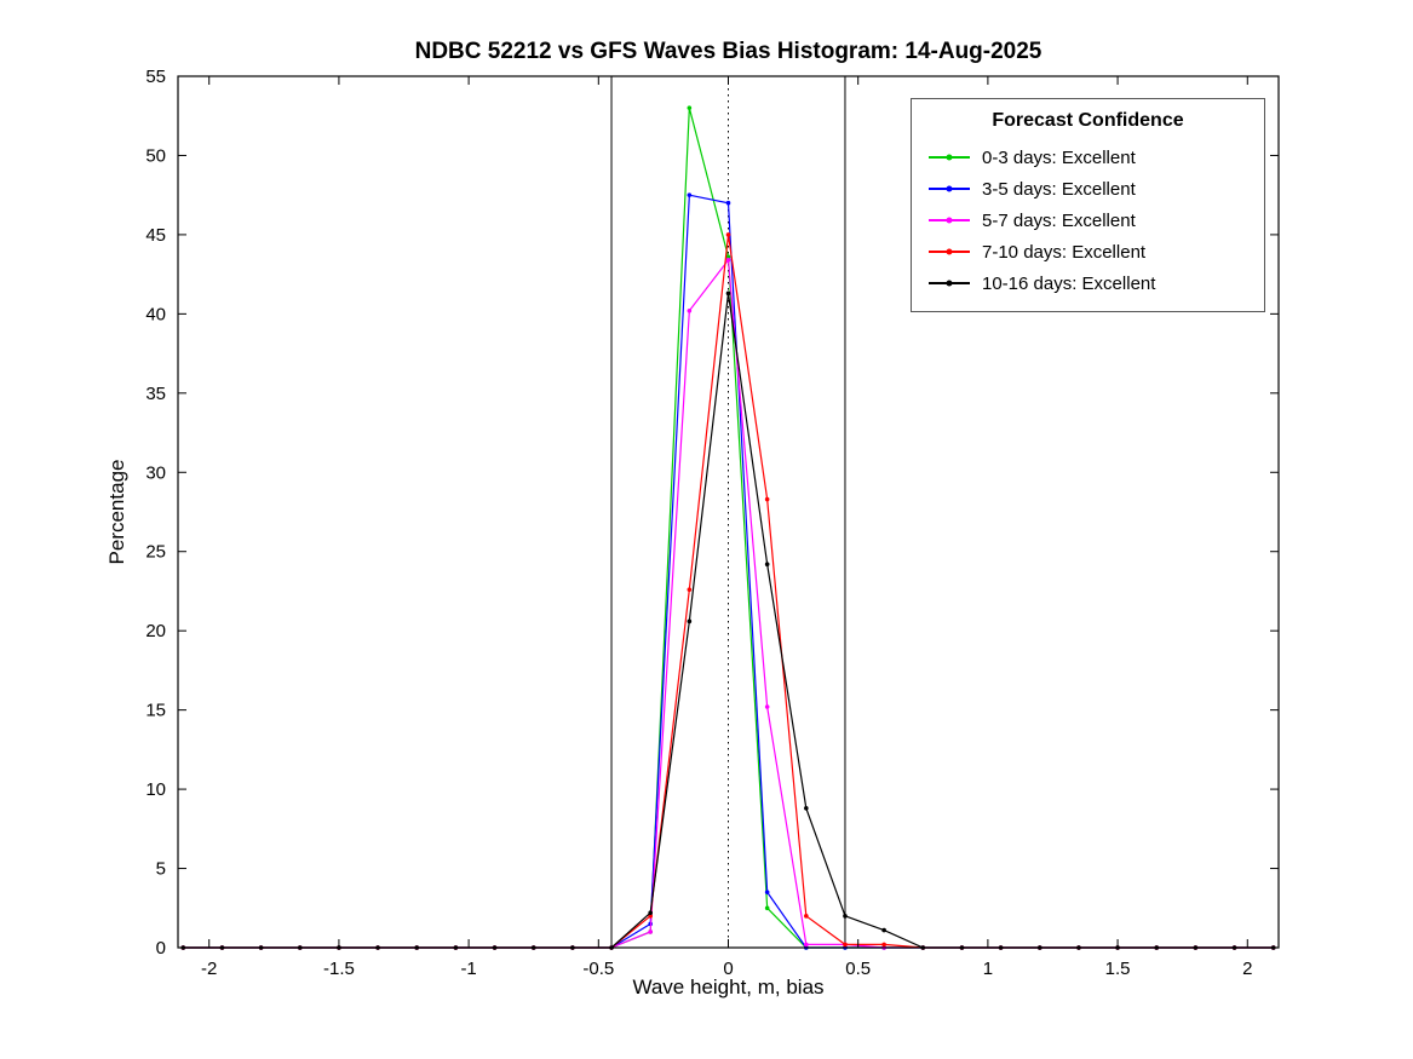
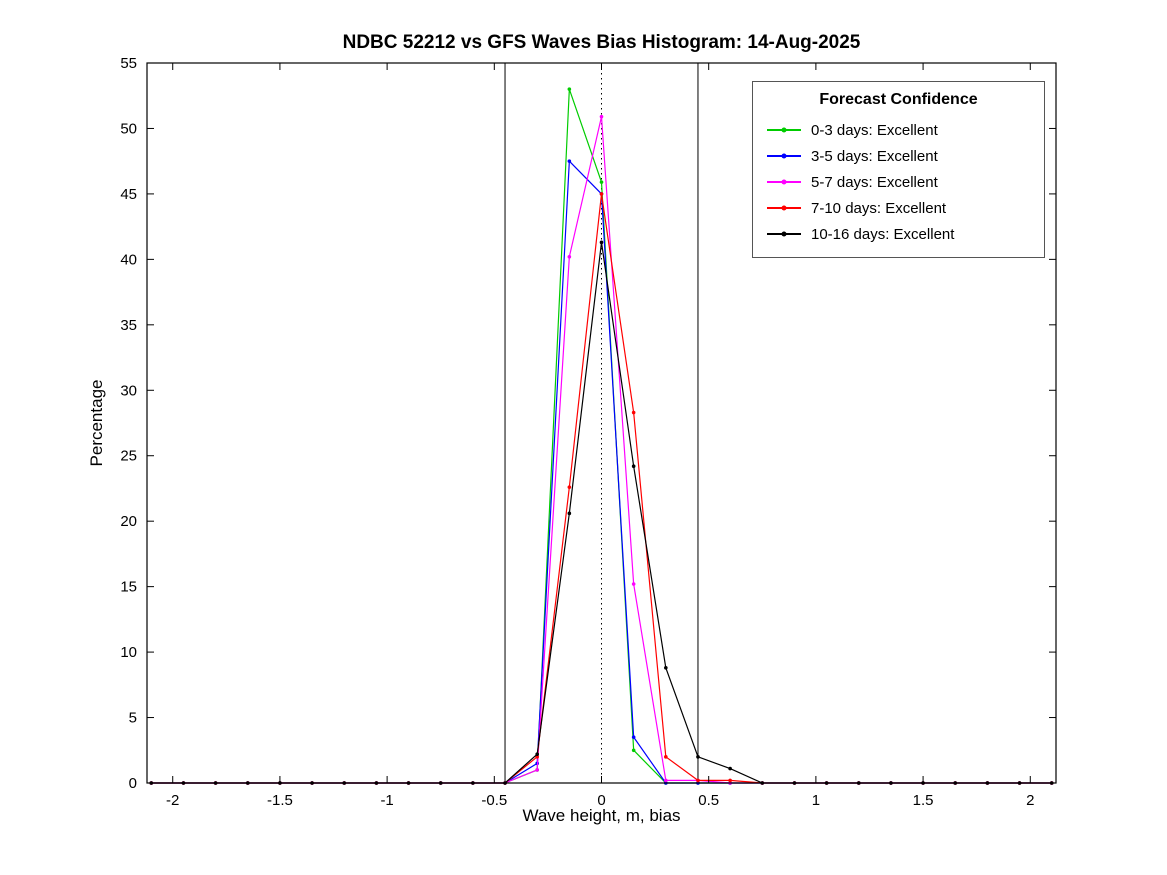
0-3 days: Excellent/0: 43.6 -> 45.9
3-5 days: Excellent/0: 47.0 -> 45.0
5-7 days: Excellent/0: 43.4 -> 50.9
